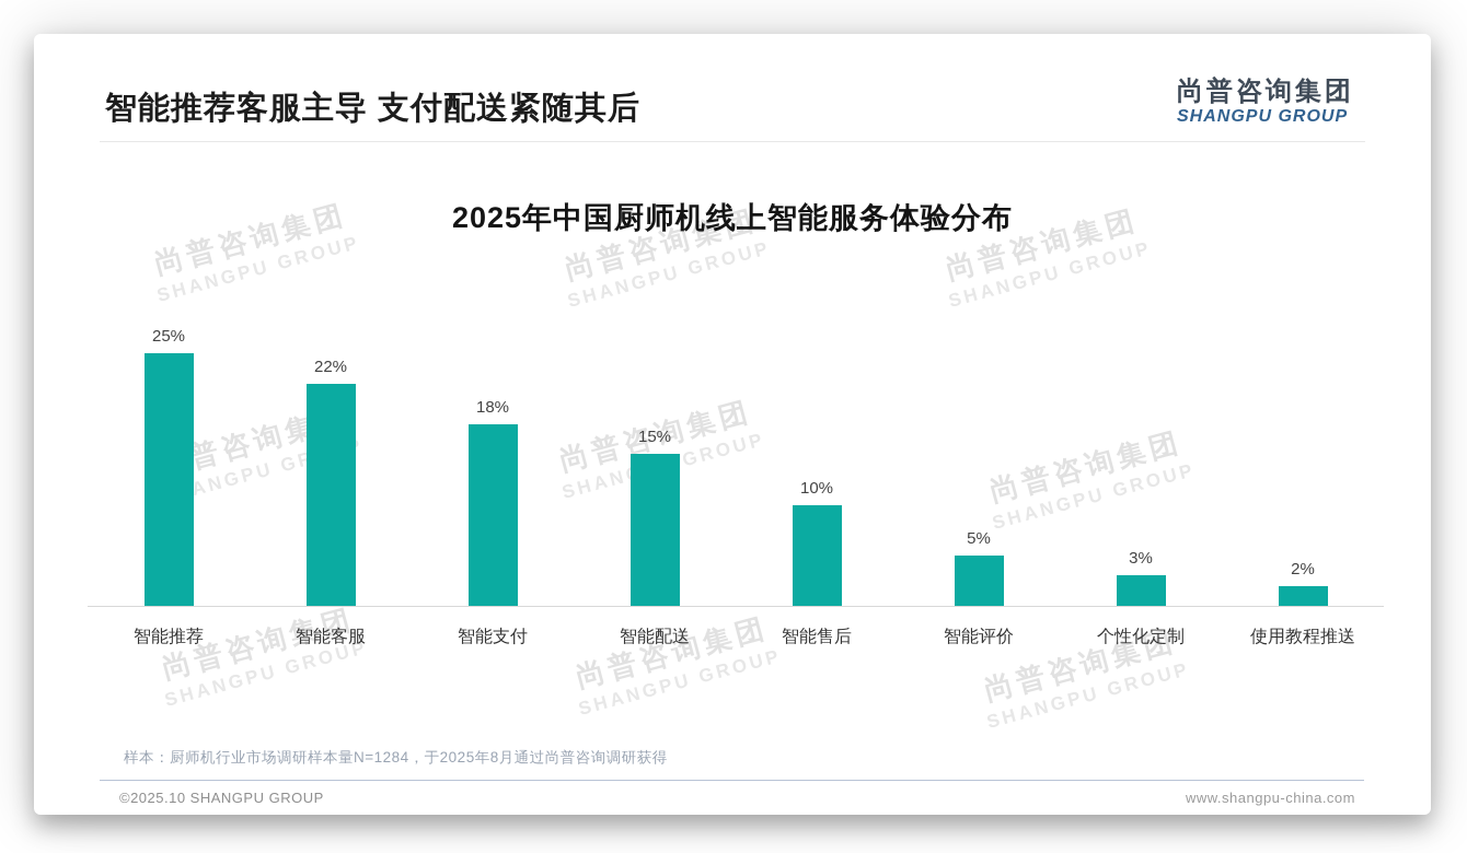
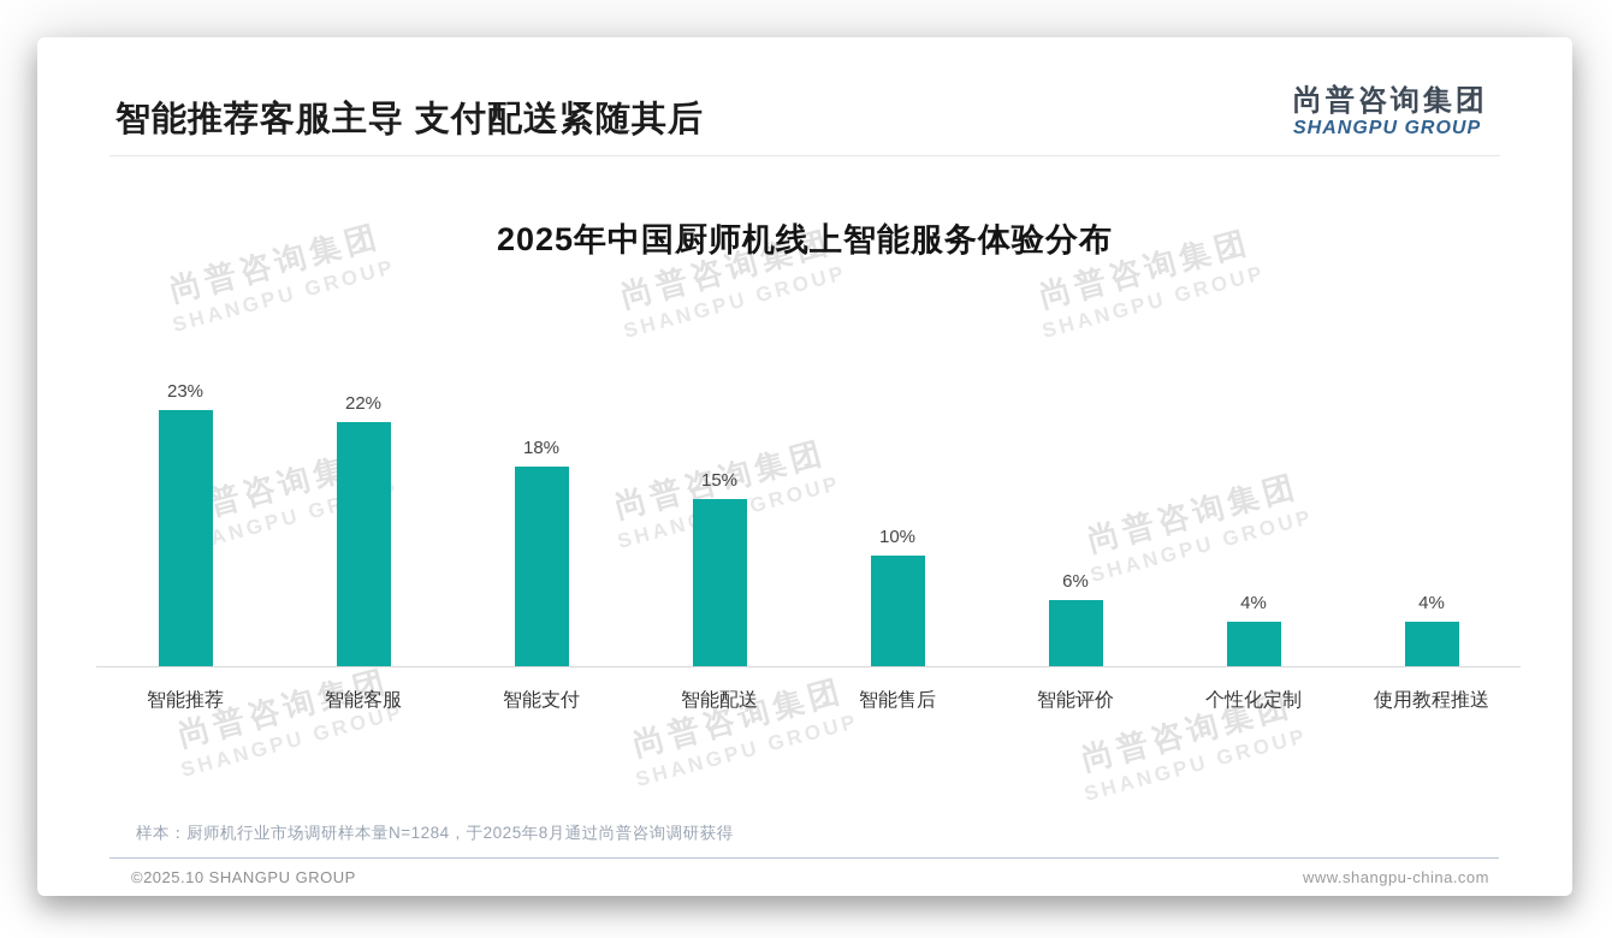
智能推荐: 25% -> 23%
智能评价: 5% -> 6%
个性化定制: 3% -> 4%
使用教程推送: 2% -> 4%
